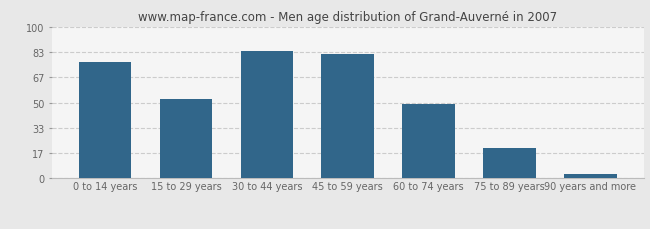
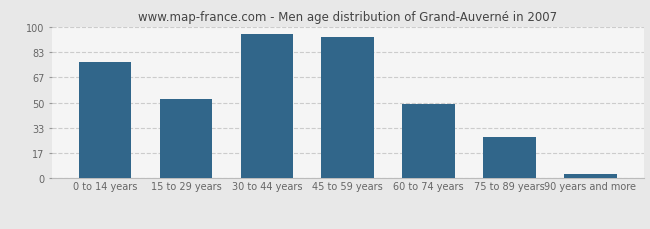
30 to 44 years: 84 -> 95
45 to 59 years: 82 -> 93
75 to 89 years: 20 -> 27
